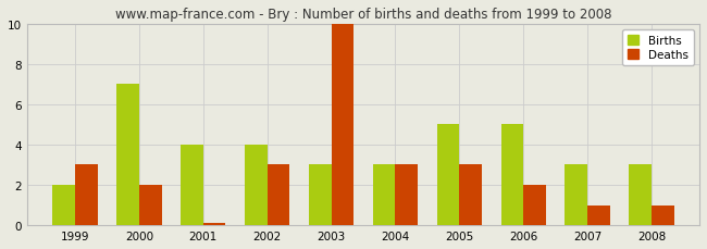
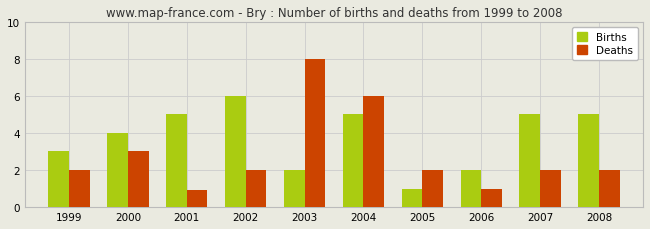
Births/1999: 2 -> 3
Deaths/1999: 3.0 -> 2.0
Births/2000: 7 -> 4
Deaths/2000: 2.0 -> 3.0
Births/2001: 4 -> 5
Deaths/2001: 0.1 -> 0.9
Births/2002: 4 -> 6
Deaths/2002: 3.0 -> 2.0
Births/2003: 3 -> 2
Deaths/2003: 10.0 -> 8.0
Births/2004: 3 -> 5
Deaths/2004: 3.0 -> 6.0
Births/2005: 5 -> 1
Deaths/2005: 3.0 -> 2.0
Births/2006: 5 -> 2
Deaths/2006: 2.0 -> 1.0
Births/2007: 3 -> 5
Deaths/2007: 1.0 -> 2.0
Births/2008: 3 -> 5
Deaths/2008: 1.0 -> 2.0
